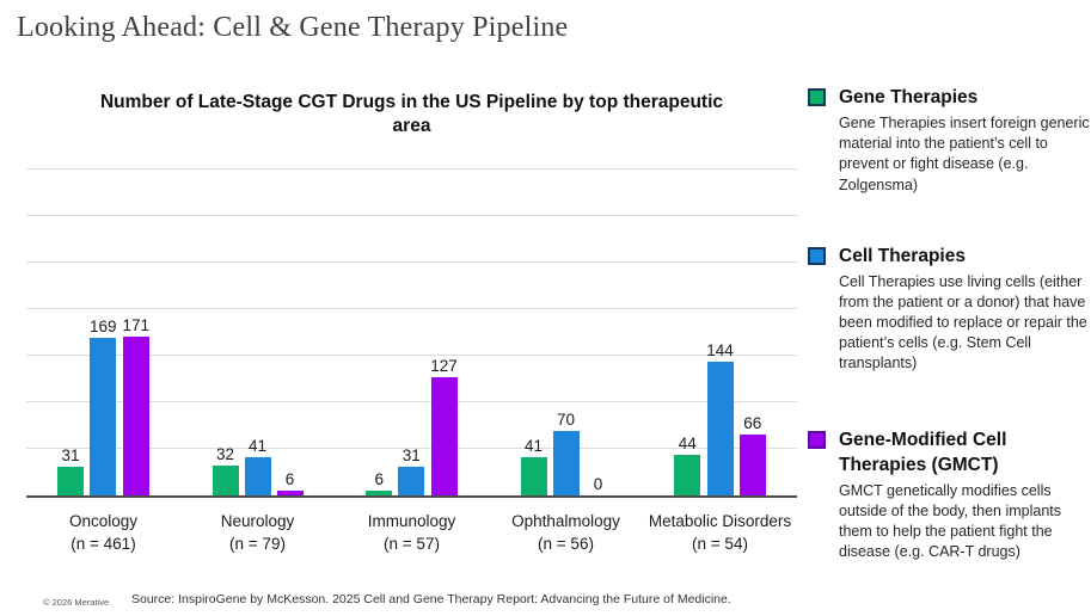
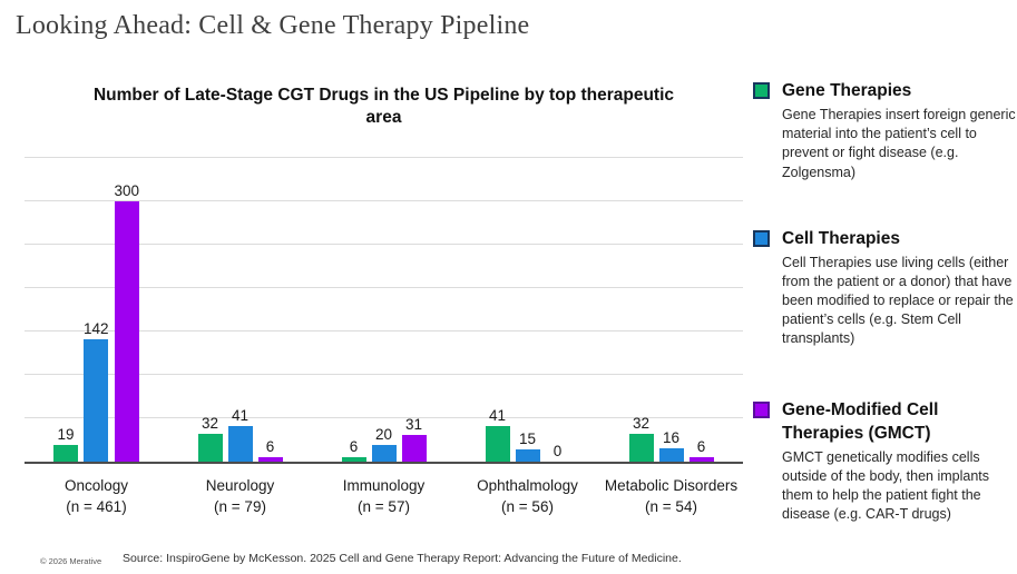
Gene Therapies/Oncology: 31 -> 19
Cell Therapies/Oncology: 169 -> 142
Gene-Modified Cell Therapies (GMCT)/Oncology: 171 -> 300
Cell Therapies/Immunology: 31 -> 20
Gene-Modified Cell Therapies (GMCT)/Immunology: 127 -> 31
Cell Therapies/Ophthalmology: 70 -> 15
Gene Therapies/Metabolic Disorders: 44 -> 32
Cell Therapies/Metabolic Disorders: 144 -> 16
Gene-Modified Cell Therapies (GMCT)/Metabolic Disorders: 66 -> 6
